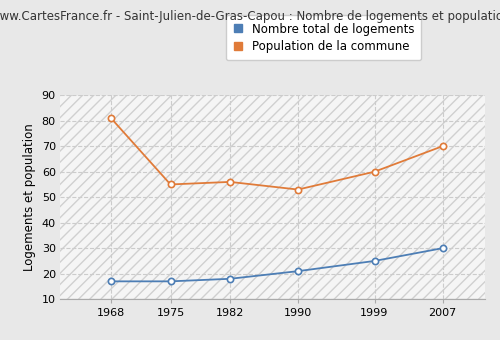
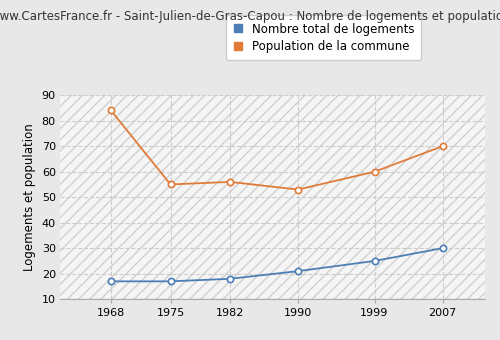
Population de la commune/1968: 81 -> 84
